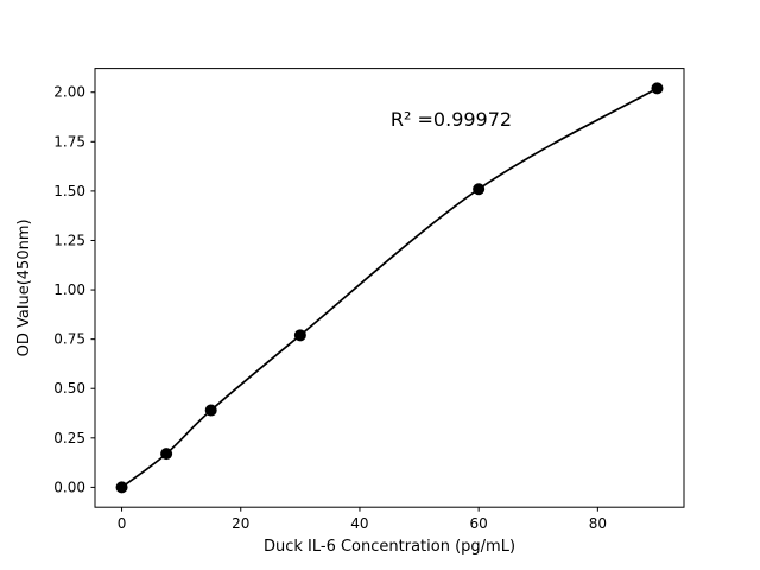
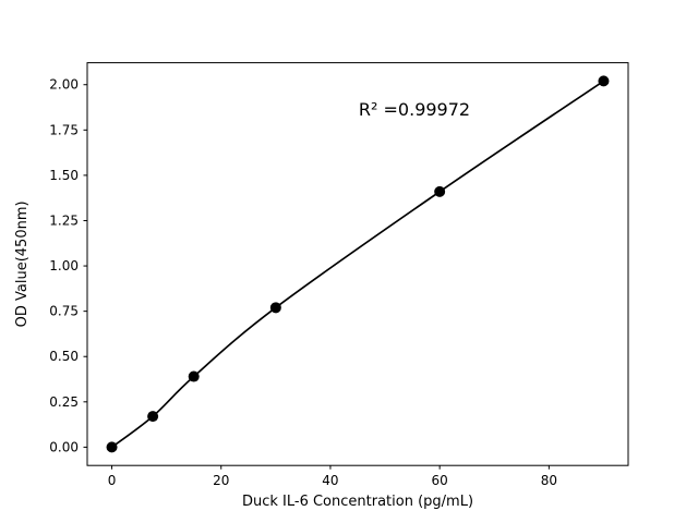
60: 1.51 -> 1.41
